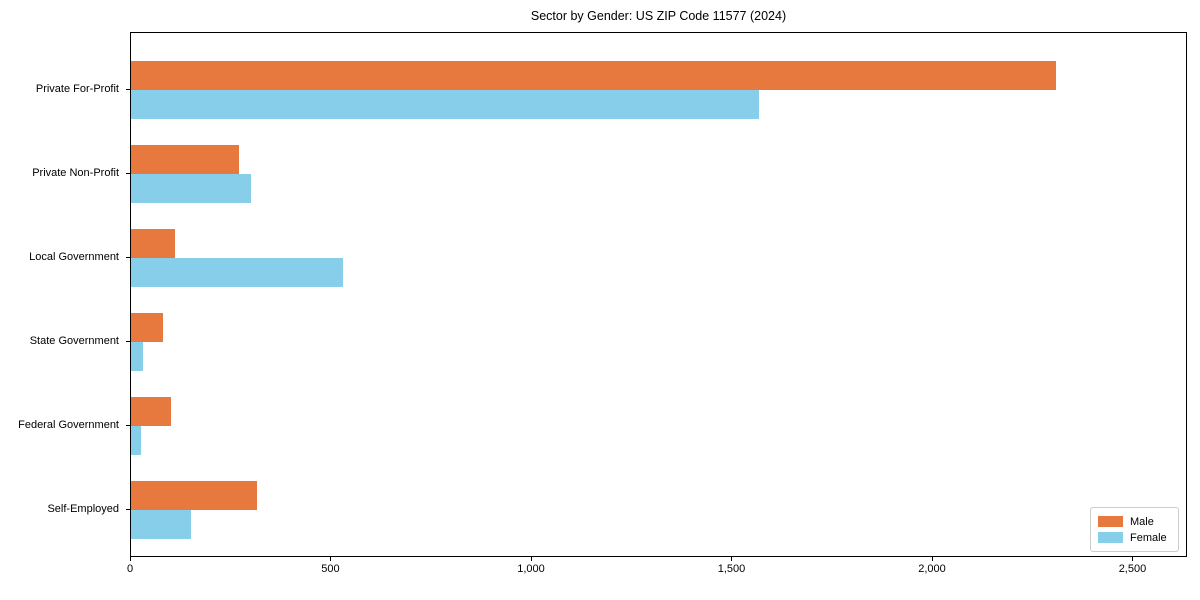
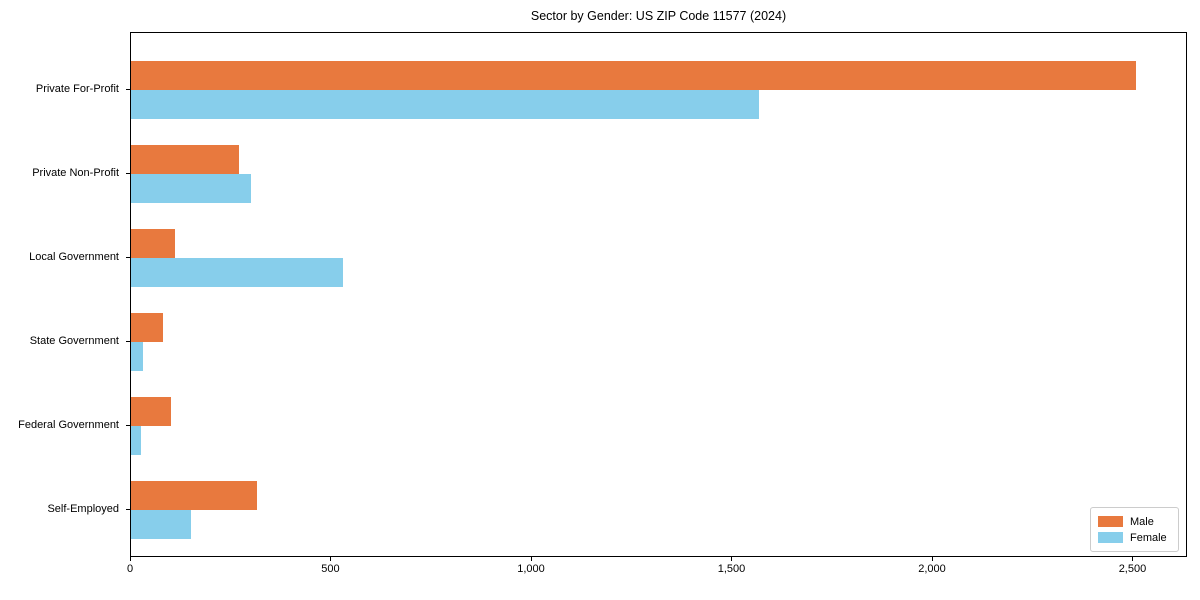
Male/Private For-Profit: 2310 -> 2510
